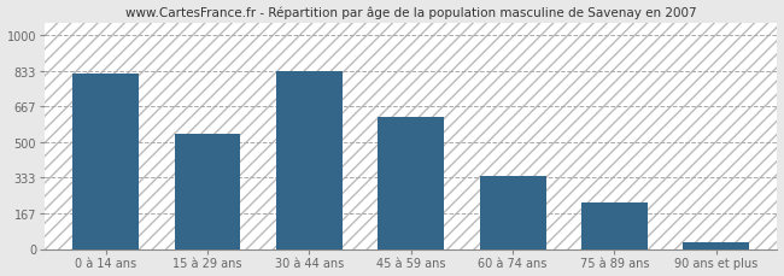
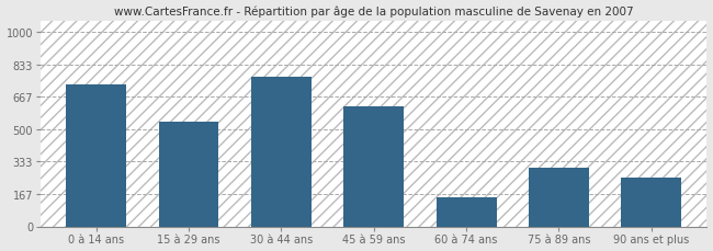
0 à 14 ans: 820 -> 730
30 à 44 ans: 830 -> 770
60 à 74 ans: 340 -> 150
75 à 89 ans: 220 -> 300
90 ans et plus: 30 -> 250
